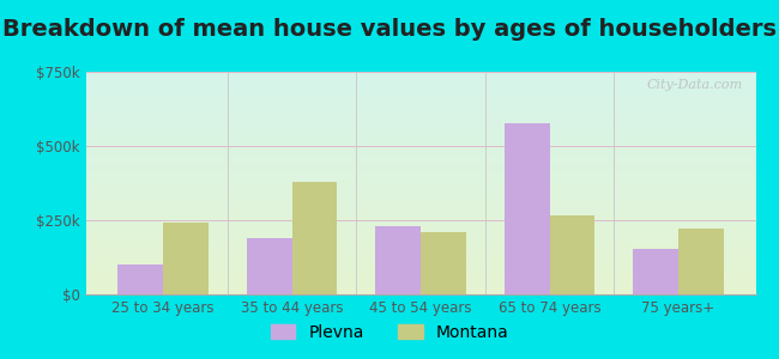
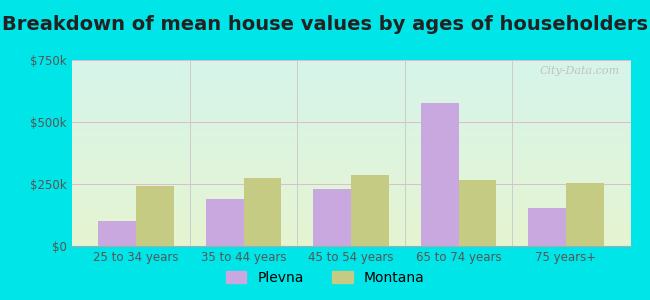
Montana/35 to 44 years: $380k -> $275k
Montana/45 to 54 years: $210k -> $285k
Montana/75 years+: $220k -> $255k
